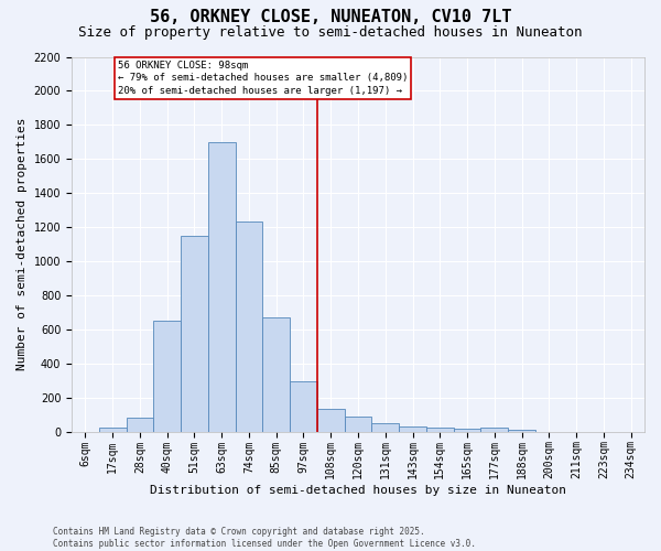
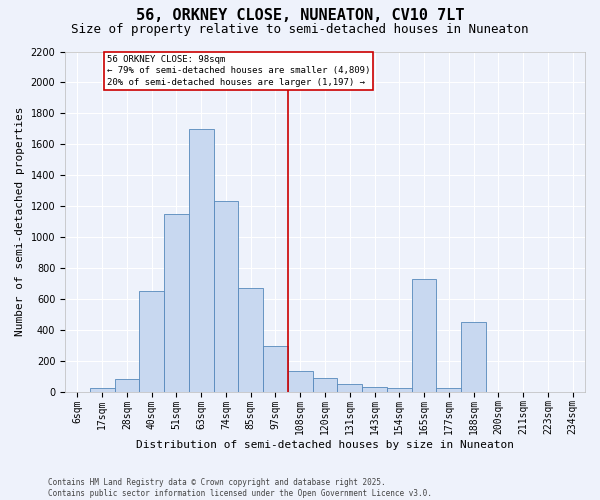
165sqm: 20 -> 730
188sqm: 10 -> 450
